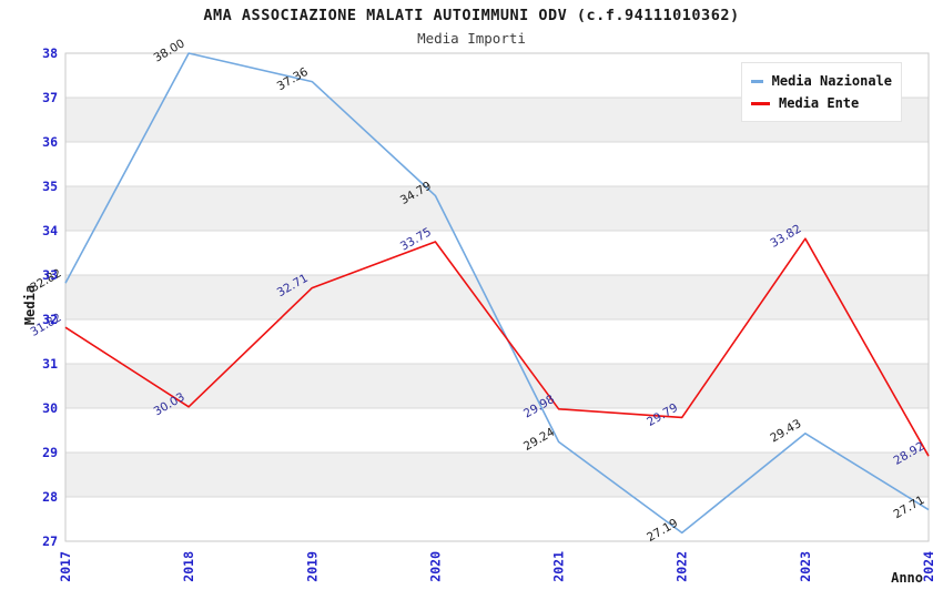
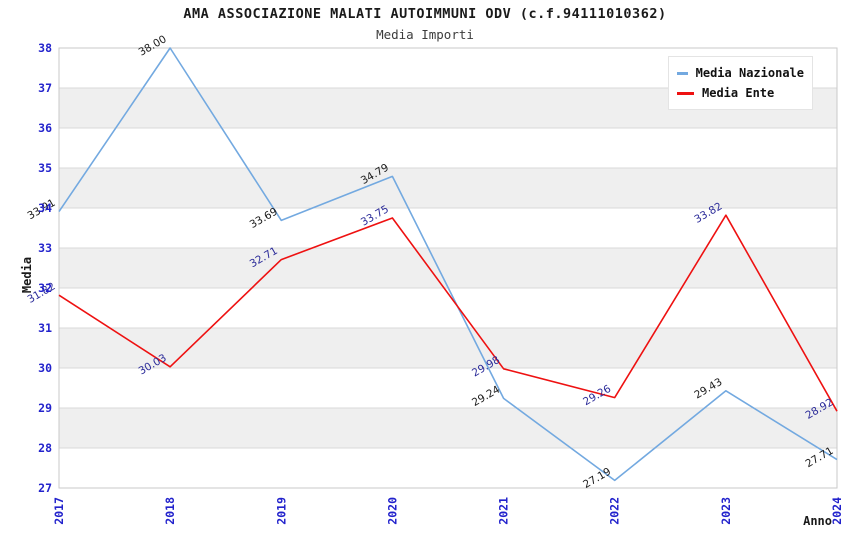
Media Nazionale/2017: 32.82 -> 33.91
Media Nazionale/2019: 37.36 -> 33.69
Media Ente/2022: 29.79 -> 29.26
